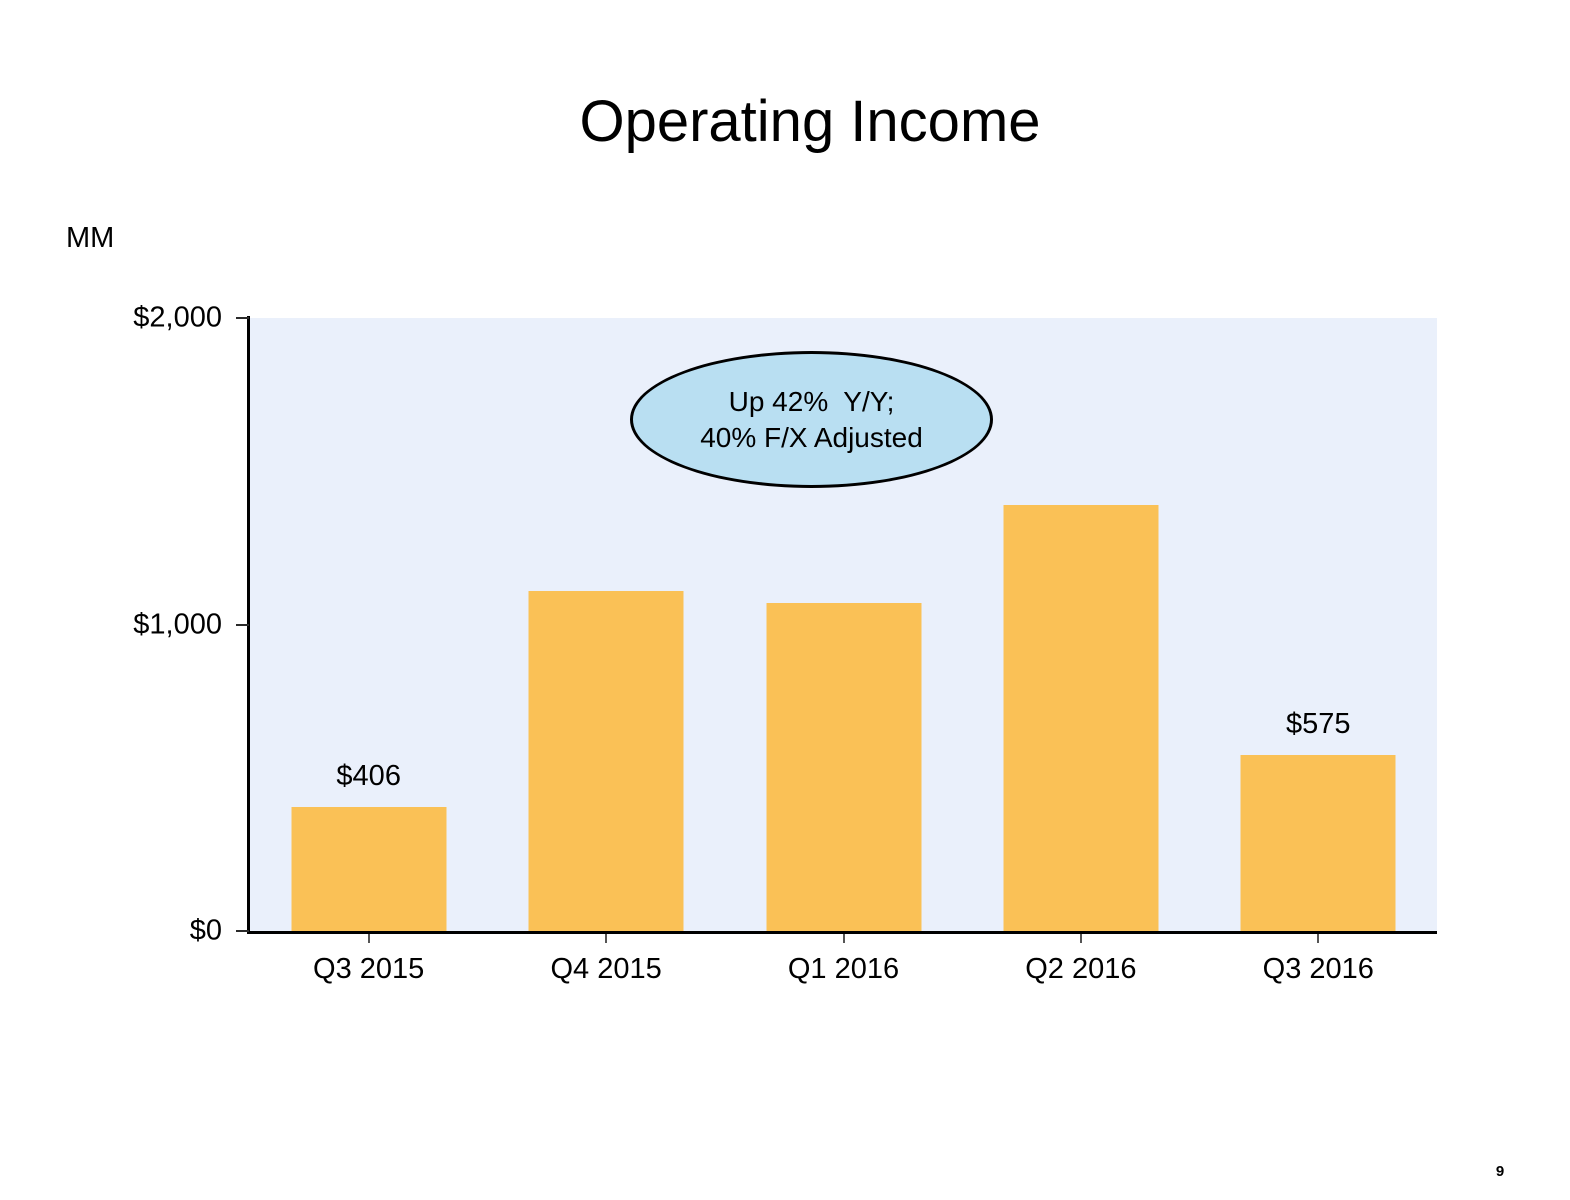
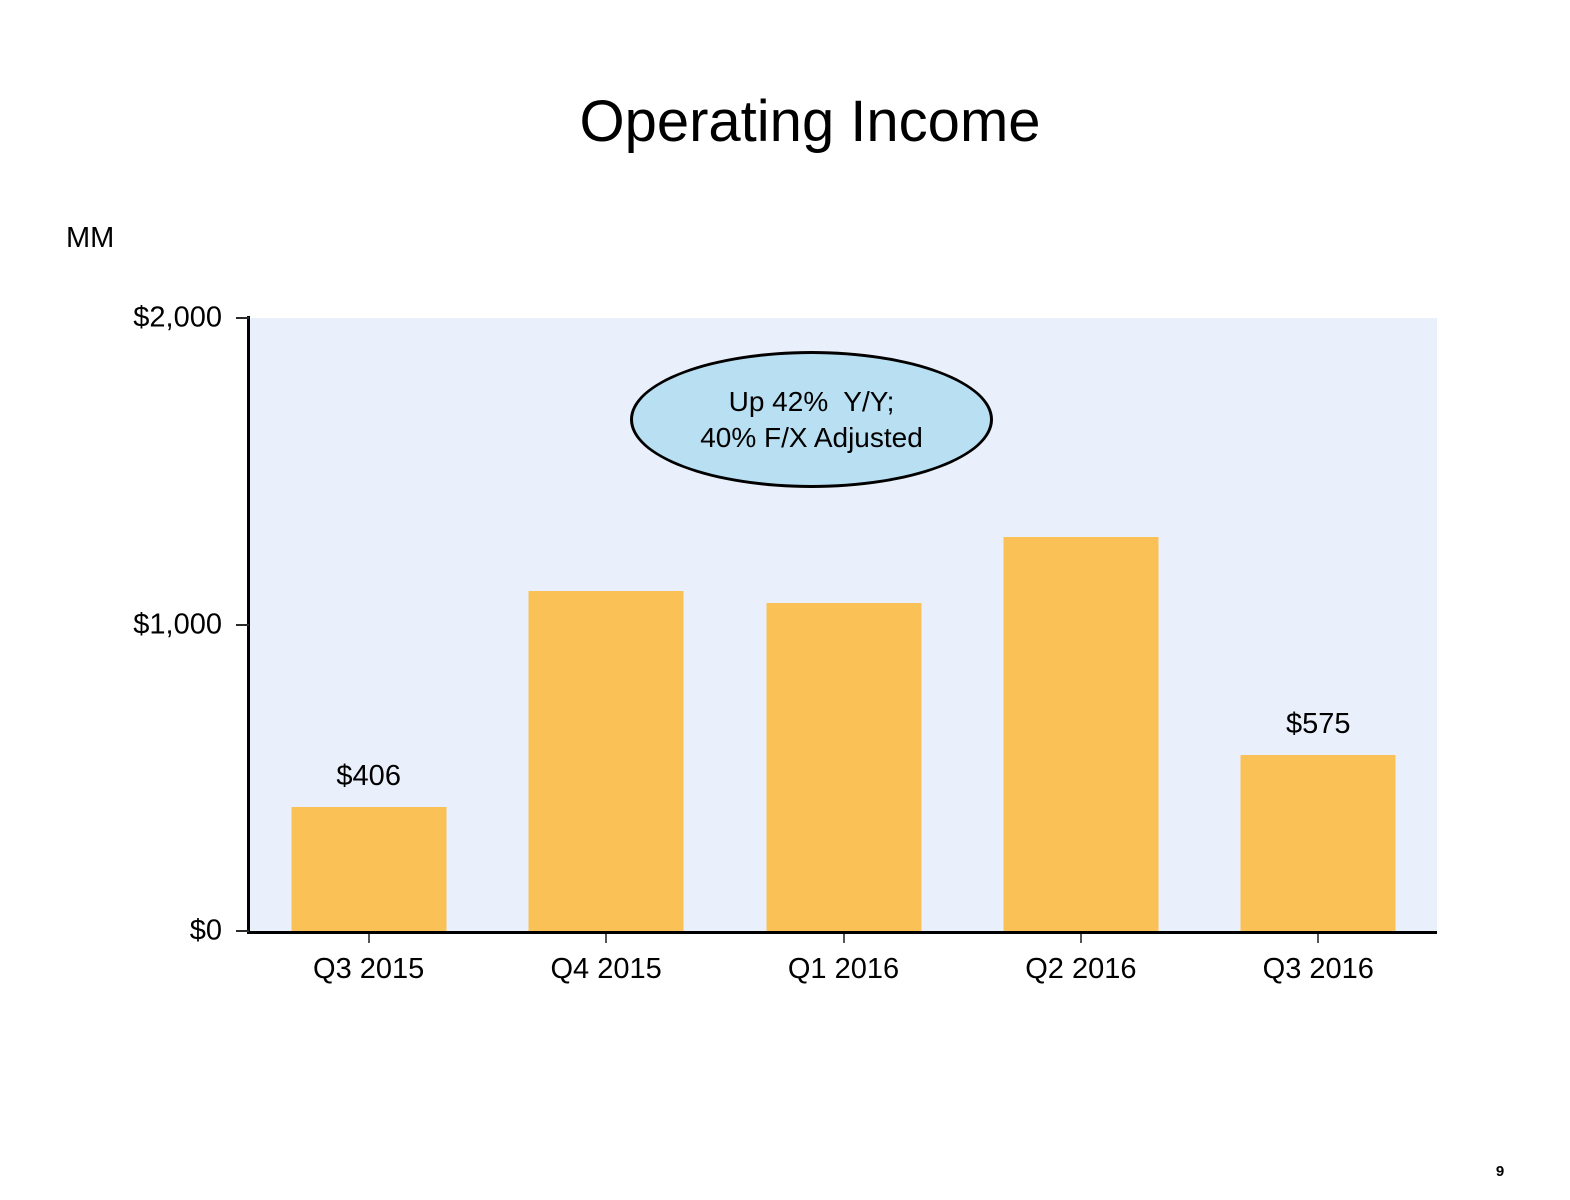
Q2 2016: $1390 -> $1280
